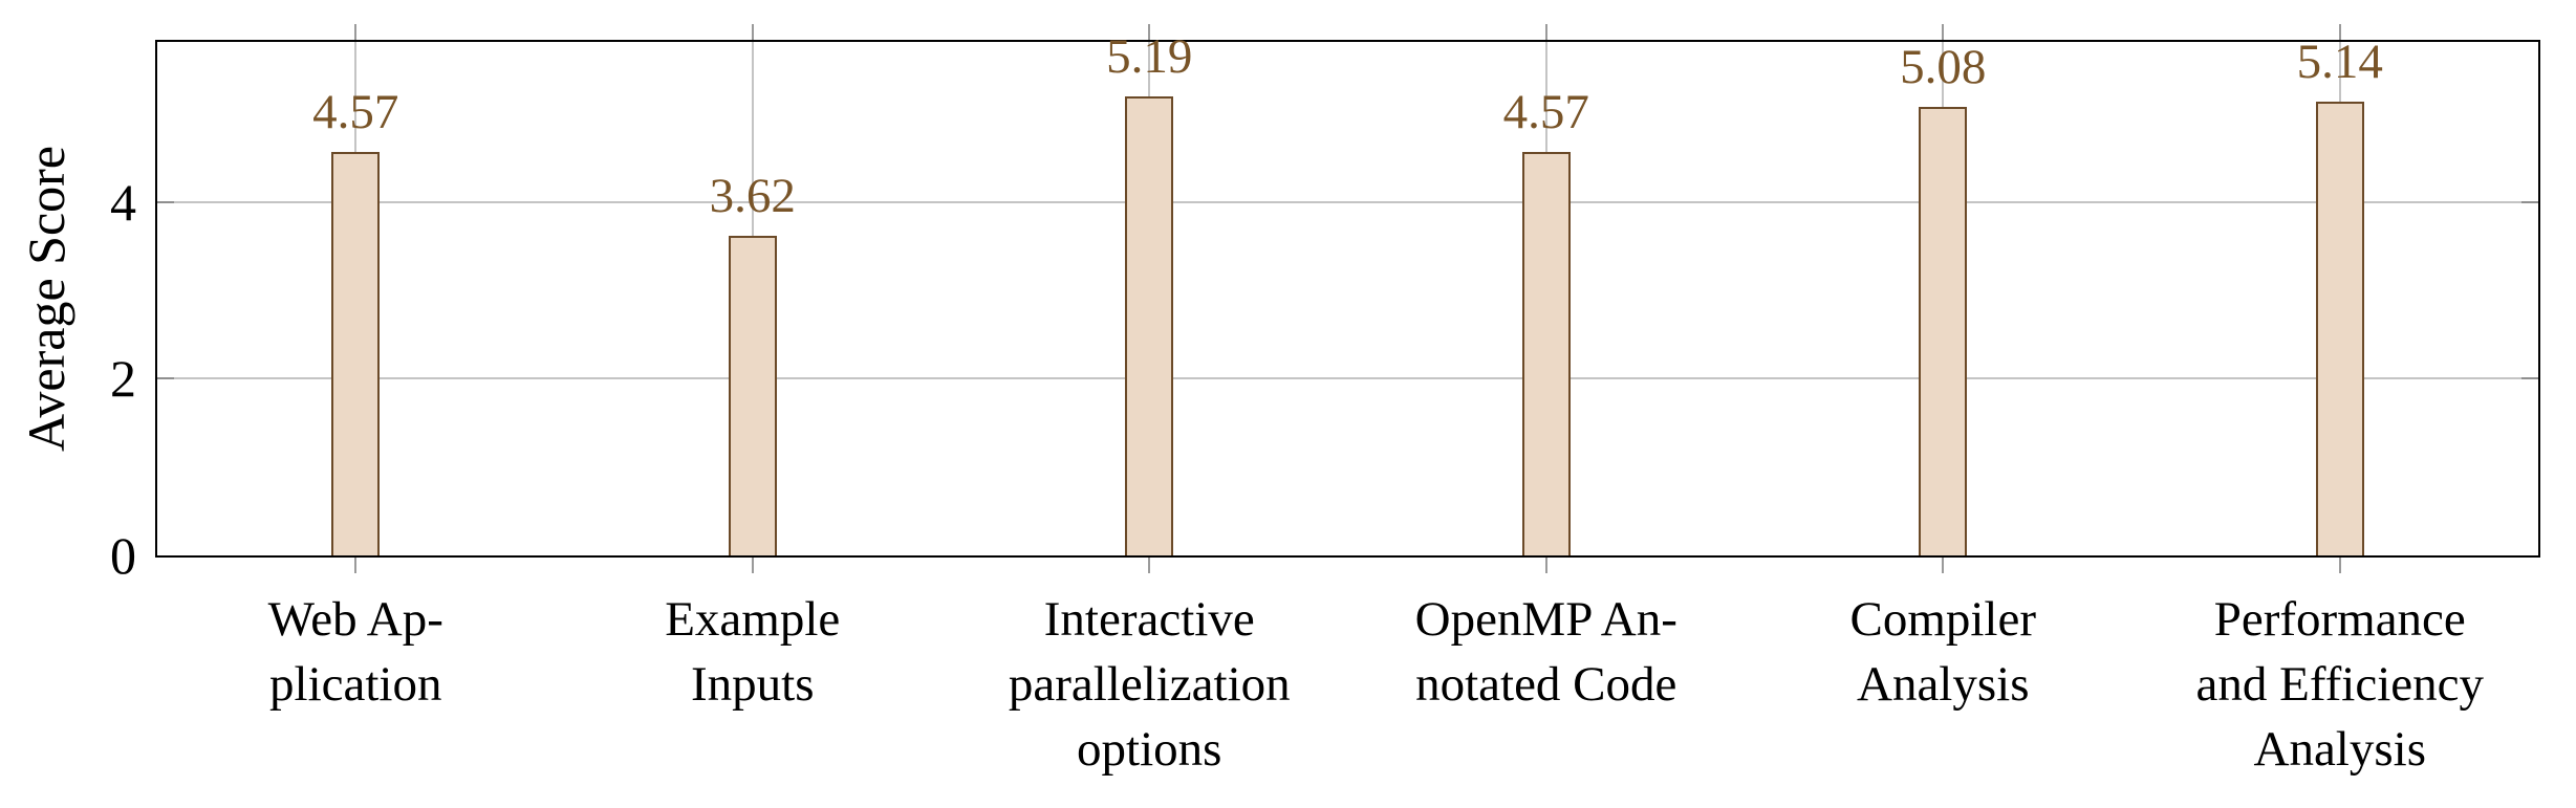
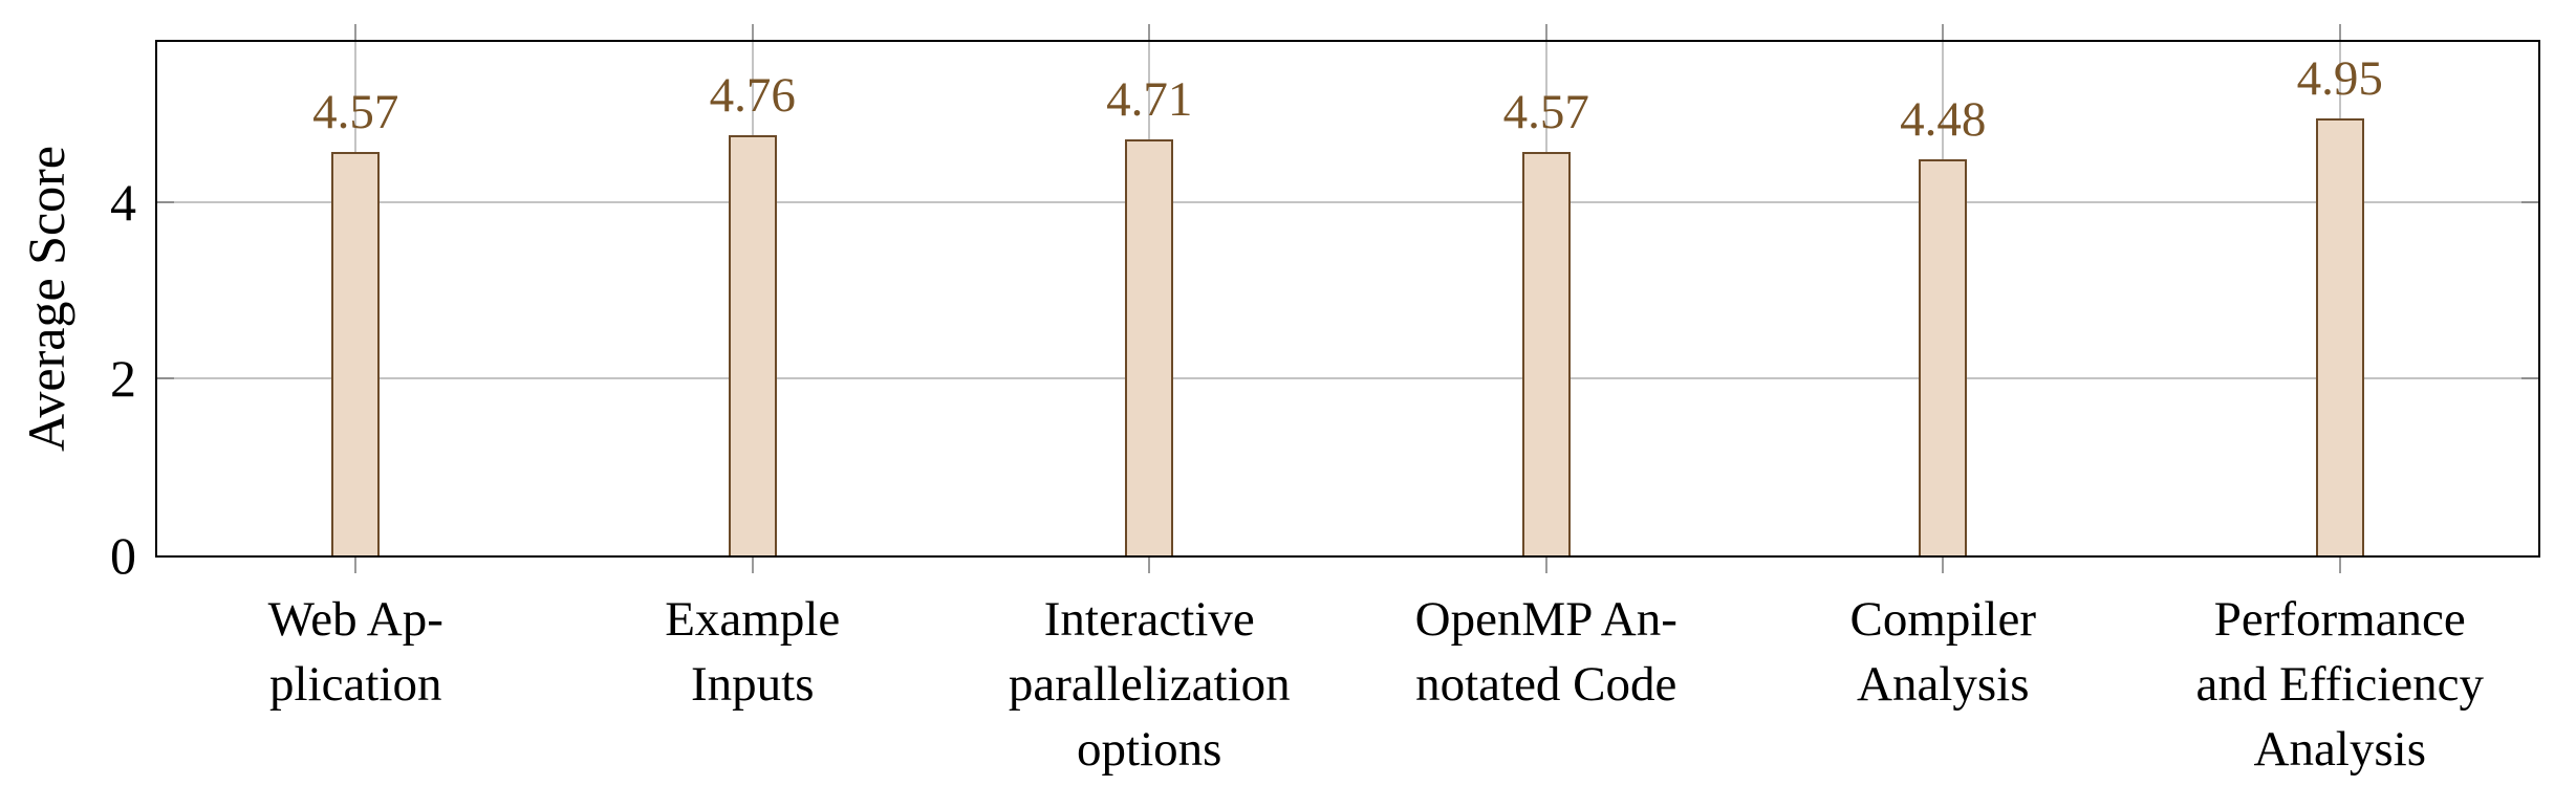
Example Inputs: 3.62 -> 4.76
Interactive parallelization options: 5.19 -> 4.71
Compiler Analysis: 5.08 -> 4.48
Performance and Efficiency Analysis: 5.14 -> 4.95
